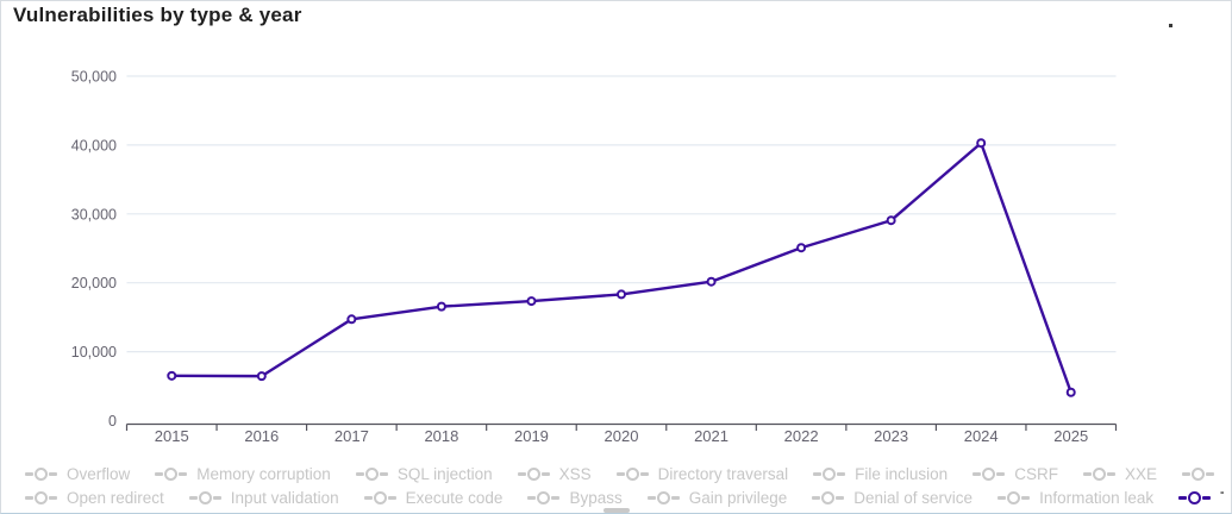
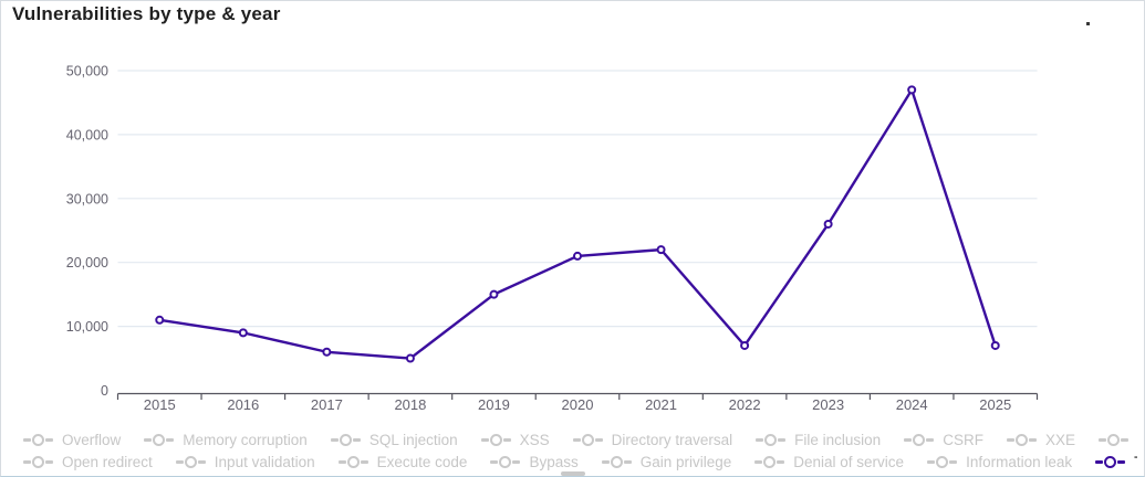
2015: 7000 -> 11000
2016: 6000 -> 9000
2017: 15000 -> 6000
2018: 17000 -> 5000
2019: 17000 -> 15000
2020: 18000 -> 21000
2021: 20000 -> 22000
2022: 25000 -> 7000
2023: 29000 -> 26000
2024: 40000 -> 47000
2025: 4000 -> 7000
